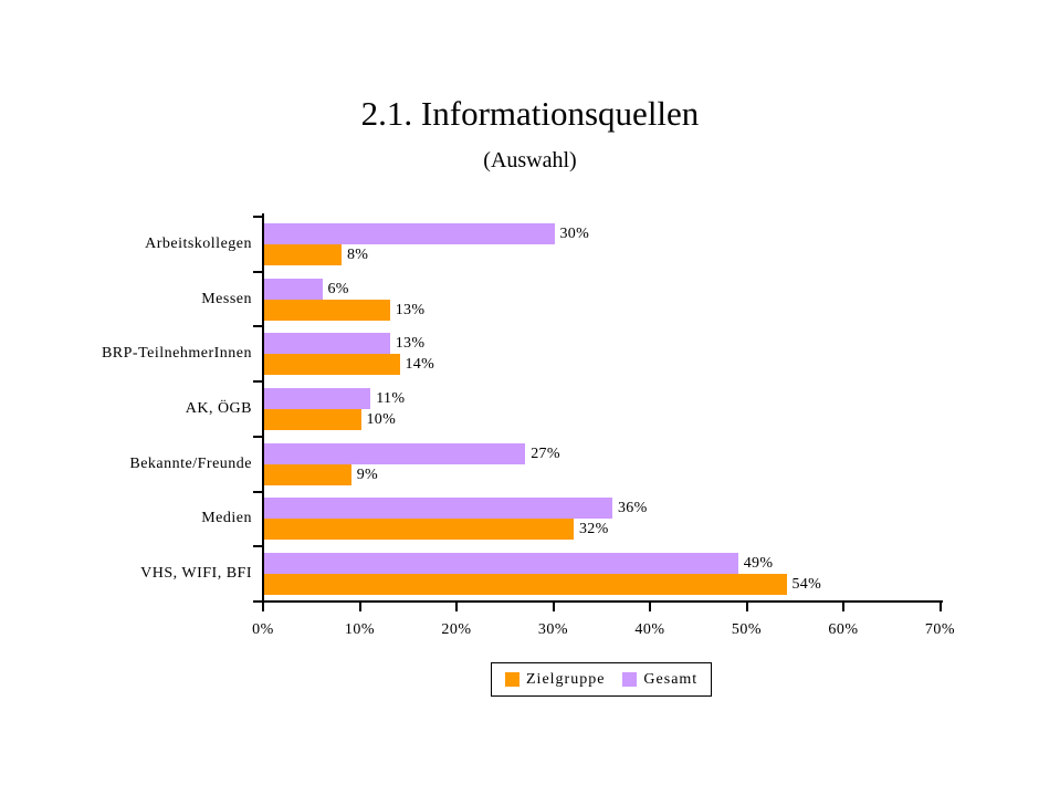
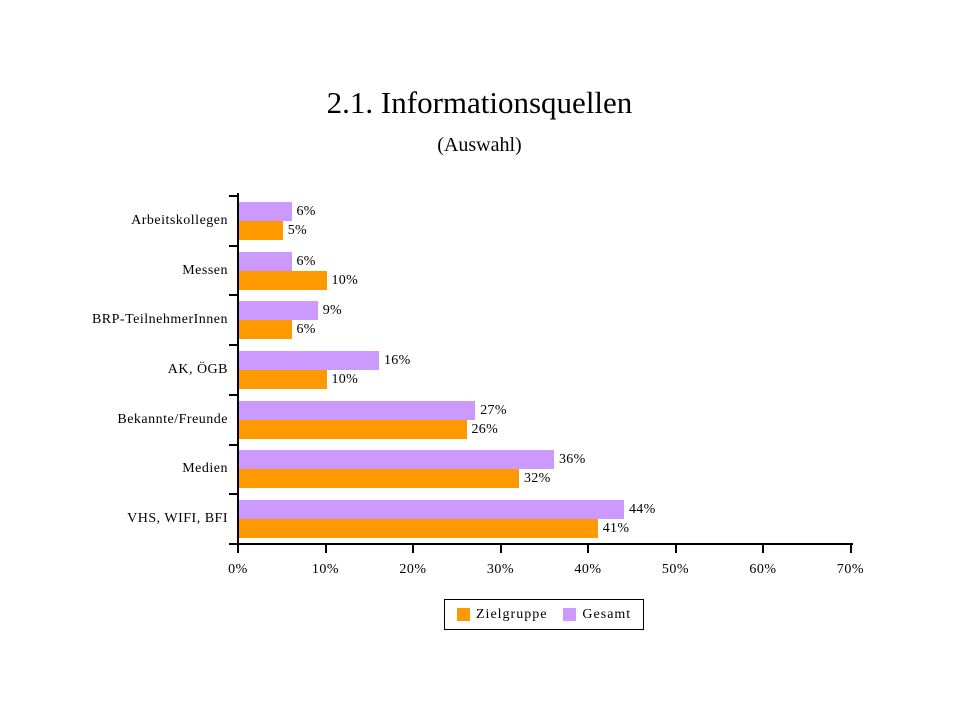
Zielgruppe/Arbeitskollegen: 8% -> 5%
Gesamt/Arbeitskollegen: 30% -> 6%
Zielgruppe/Messen: 13% -> 10%
Zielgruppe/BRP-TeilnehmerInnen: 14% -> 6%
Gesamt/BRP-TeilnehmerInnen: 13% -> 9%
Gesamt/AK, ÖGB: 11% -> 16%
Zielgruppe/Bekannte/Freunde: 9% -> 26%
Zielgruppe/VHS, WIFI, BFI: 54% -> 41%
Gesamt/VHS, WIFI, BFI: 49% -> 44%
